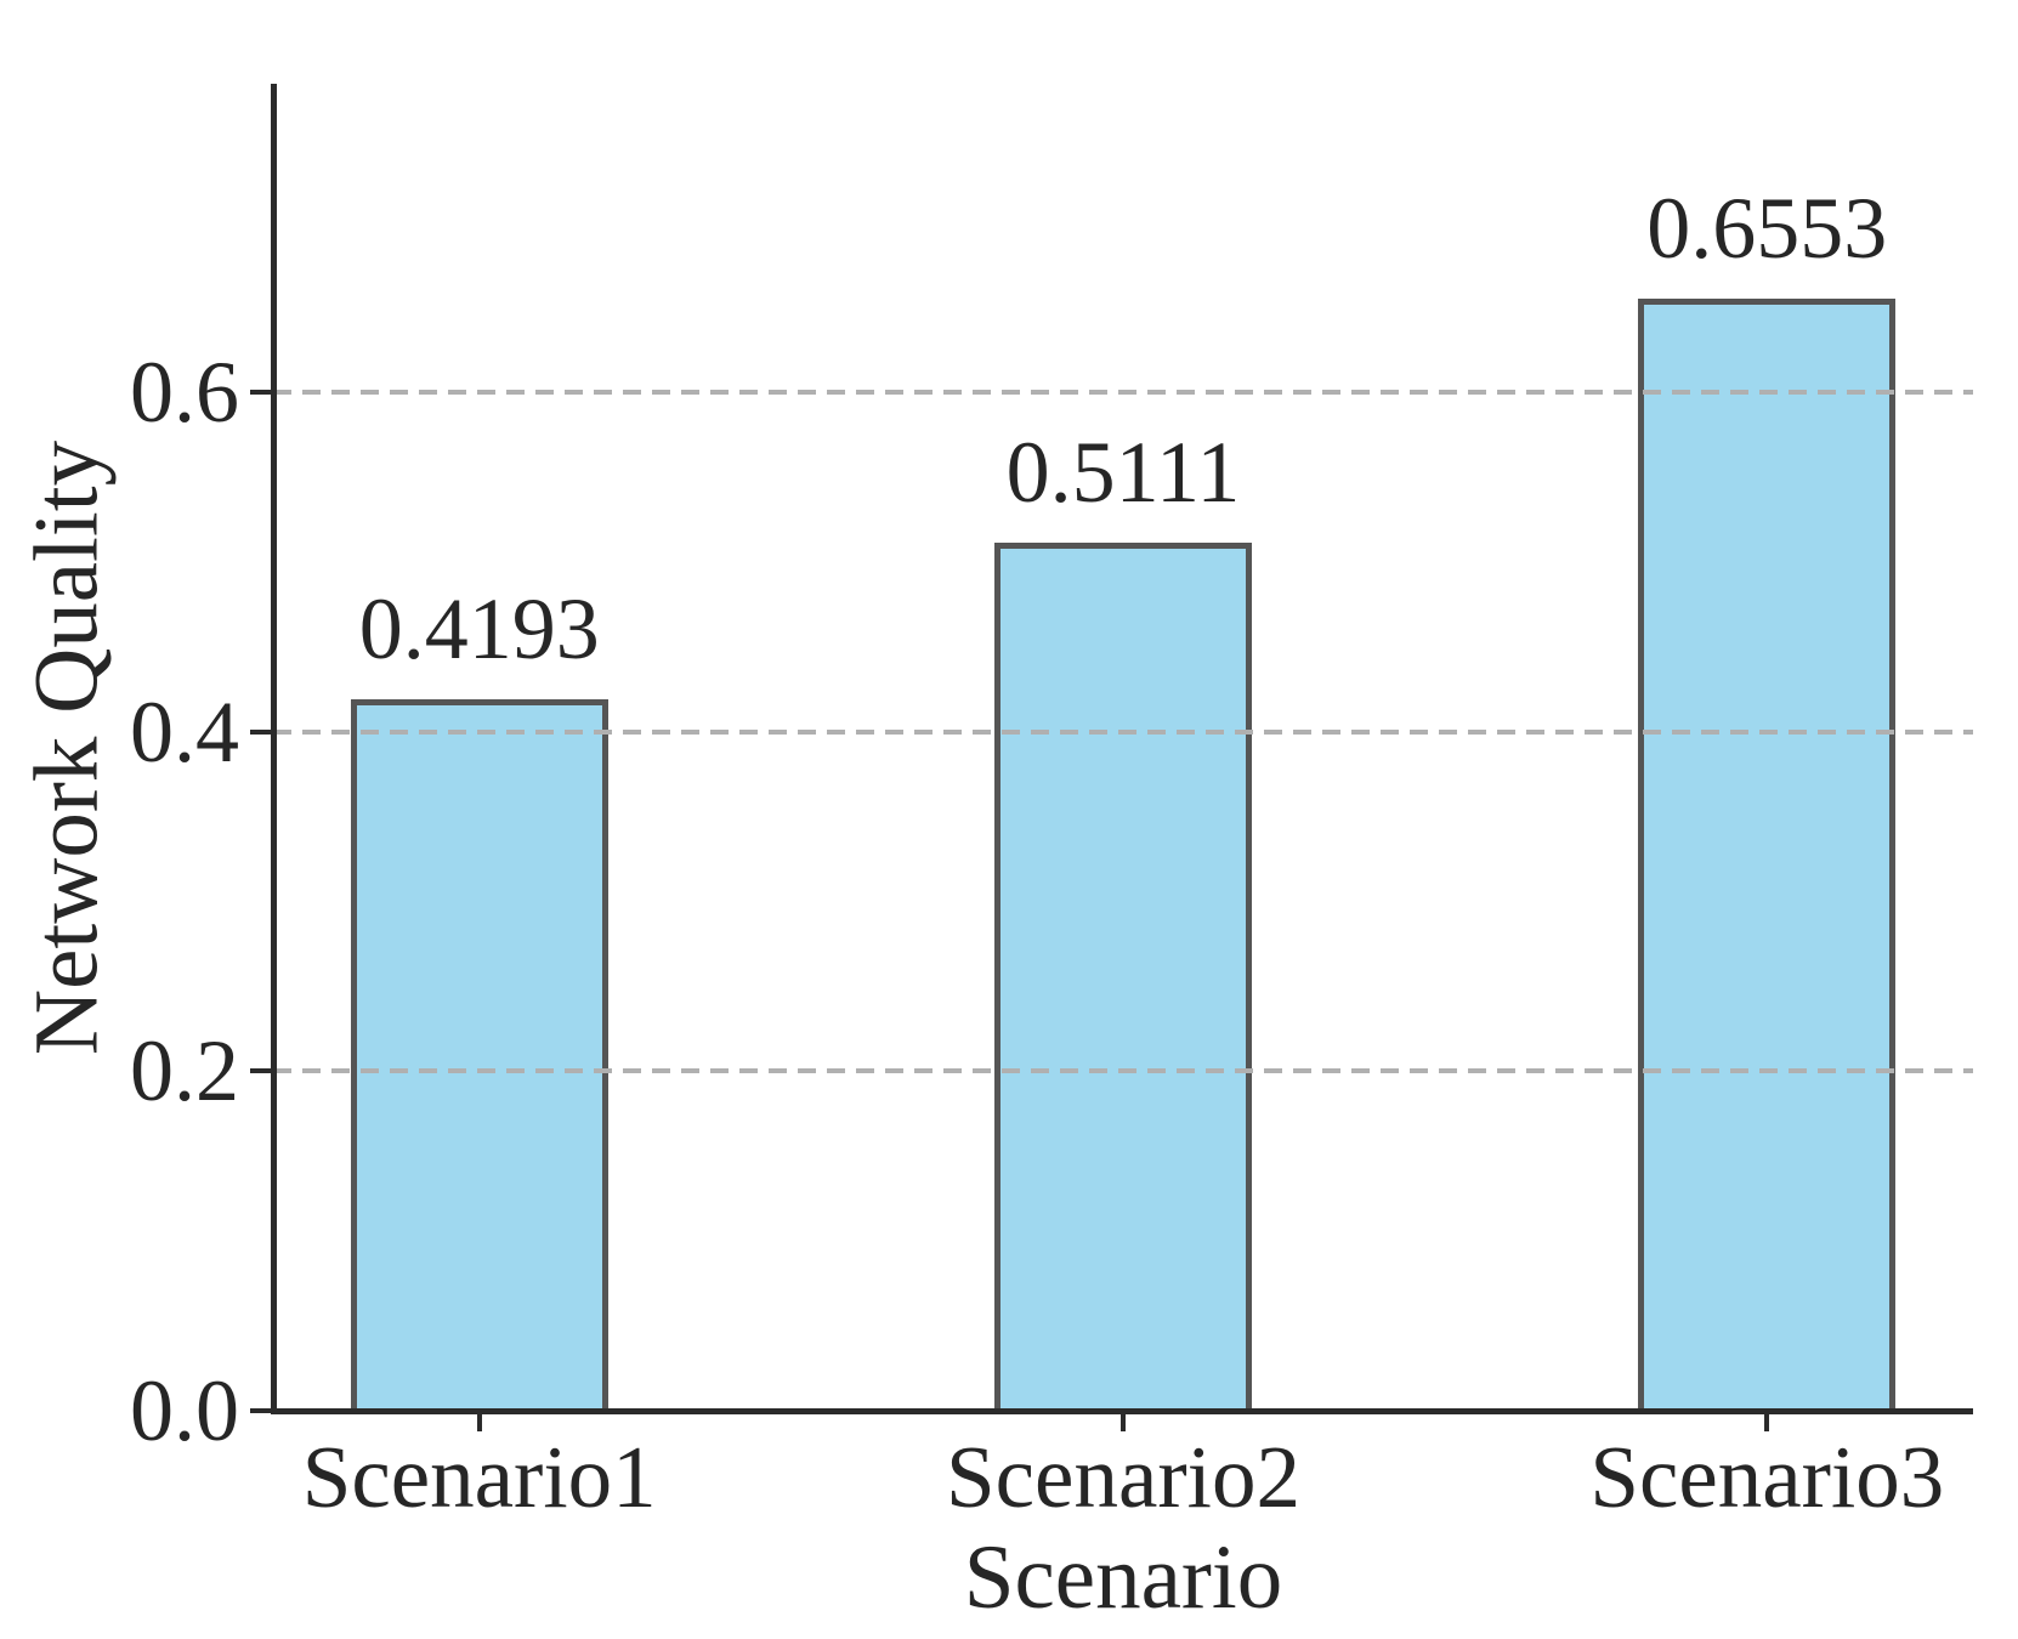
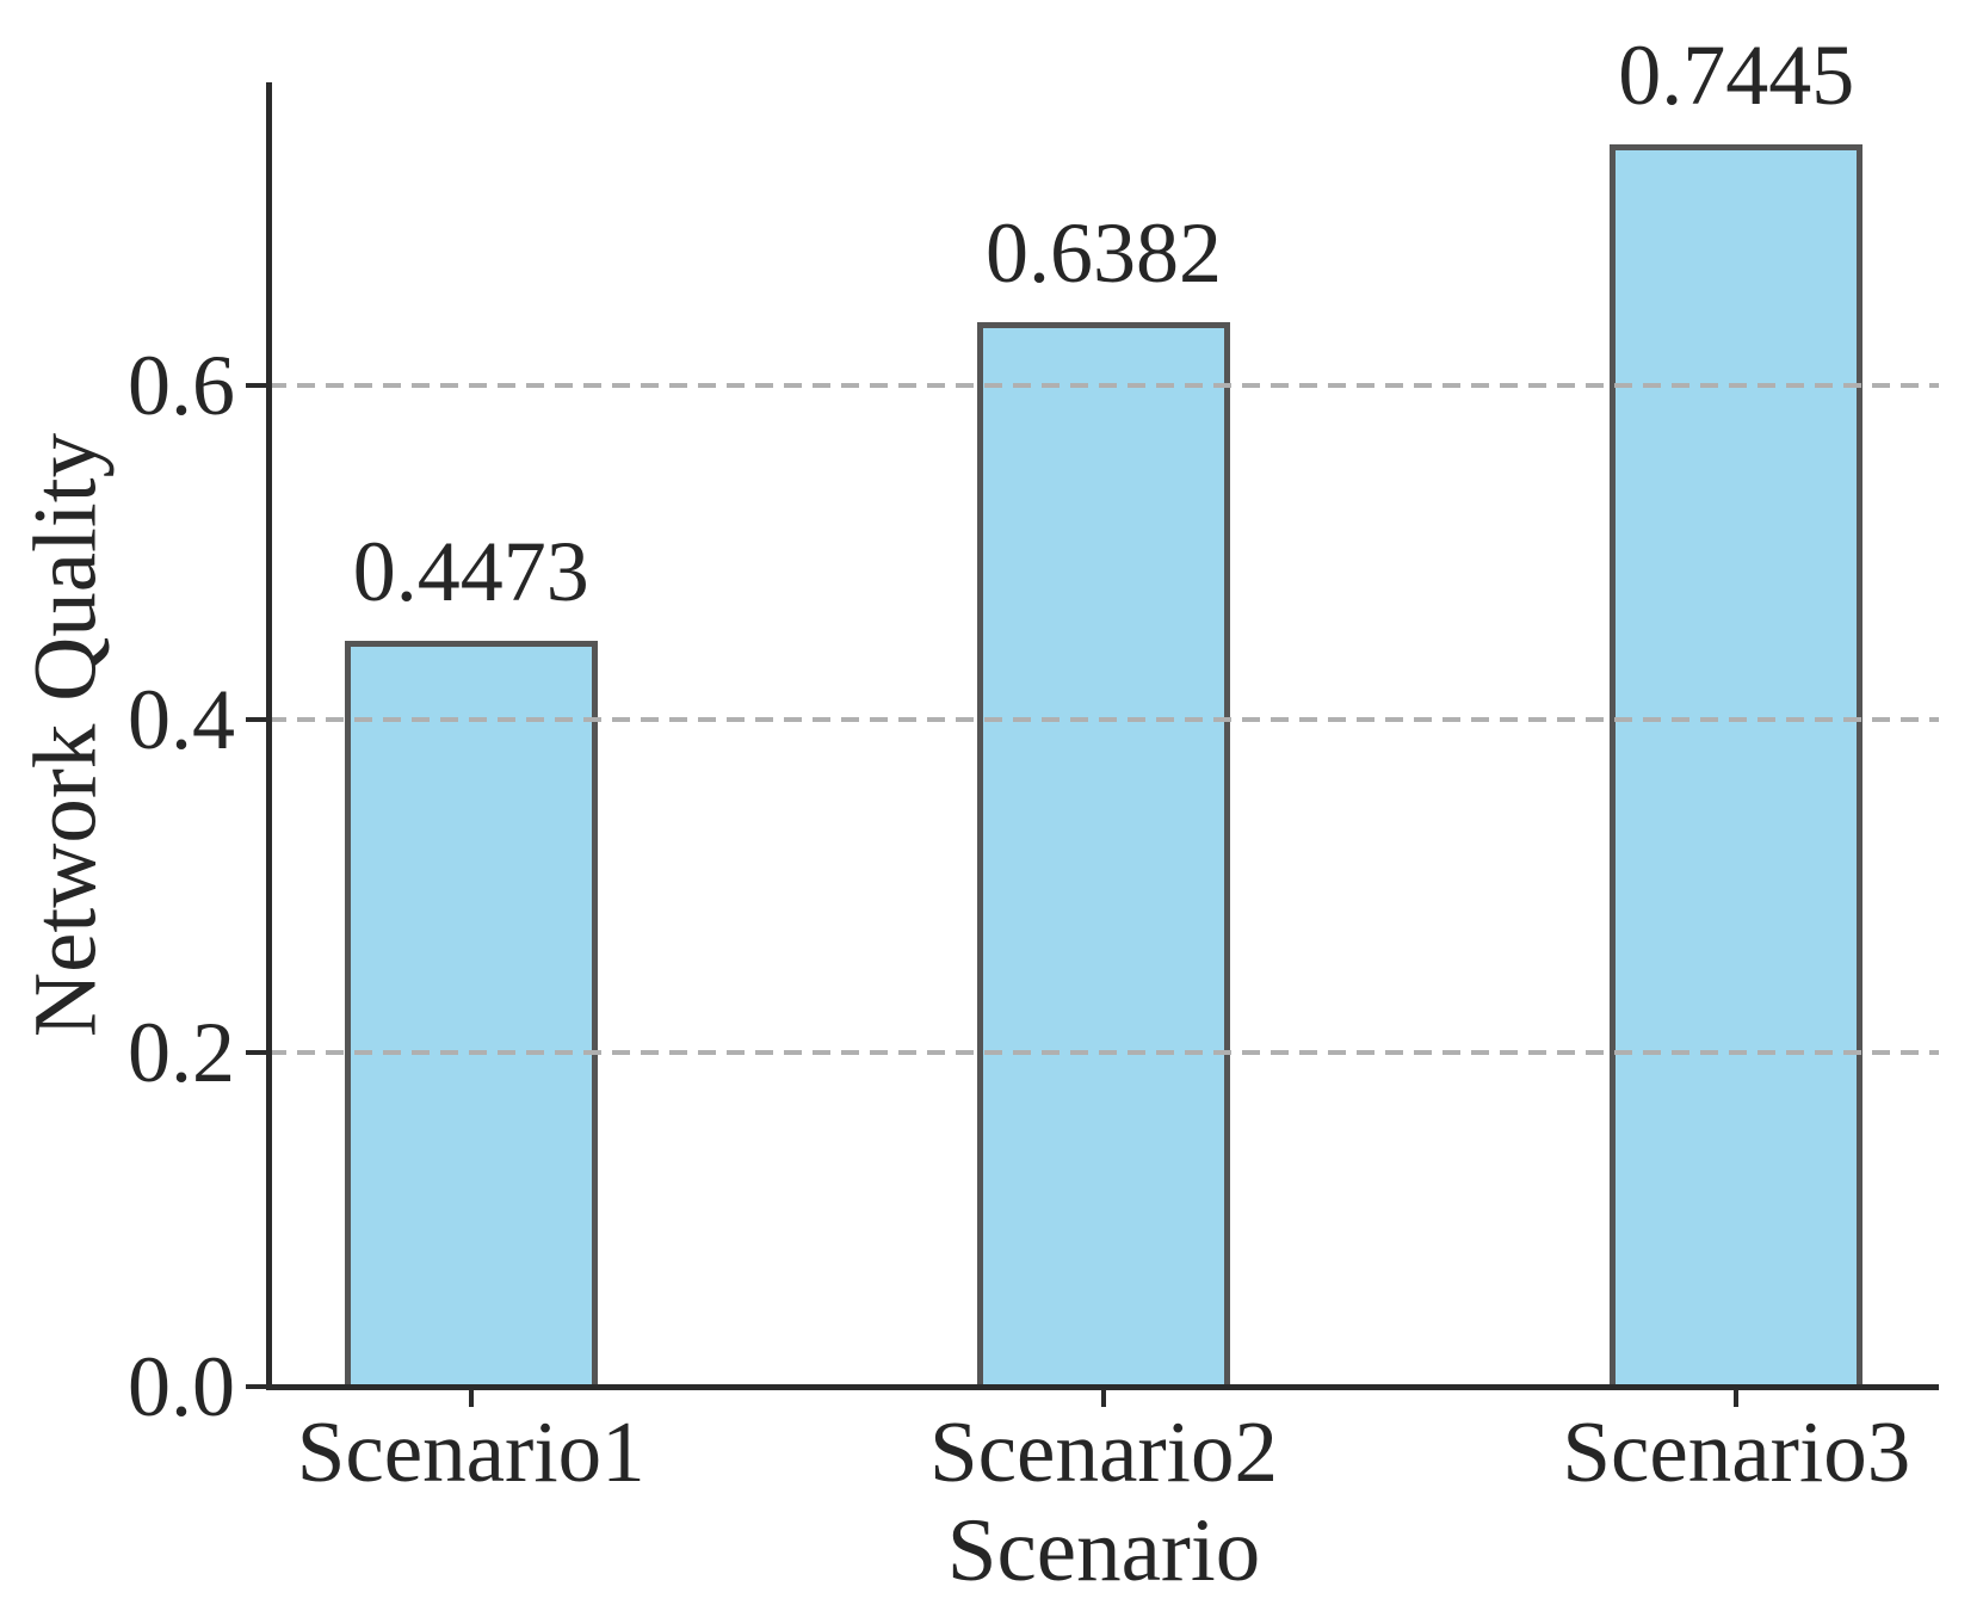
Scenario1: 0.4193 -> 0.4473
Scenario2: 0.5111 -> 0.6382
Scenario3: 0.6553 -> 0.7445
